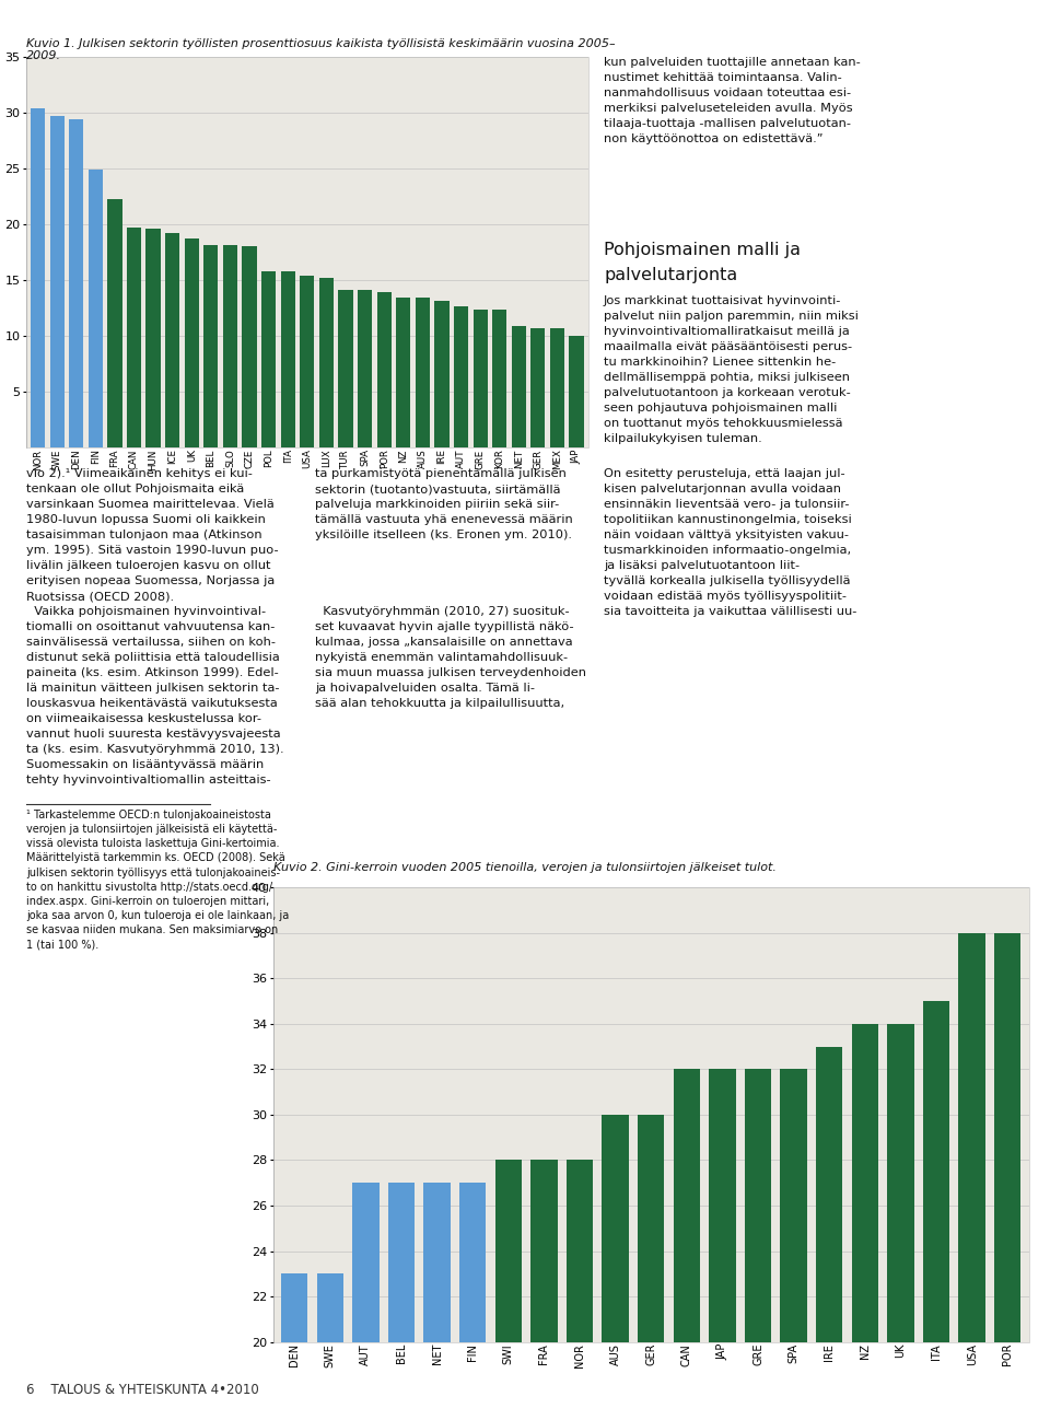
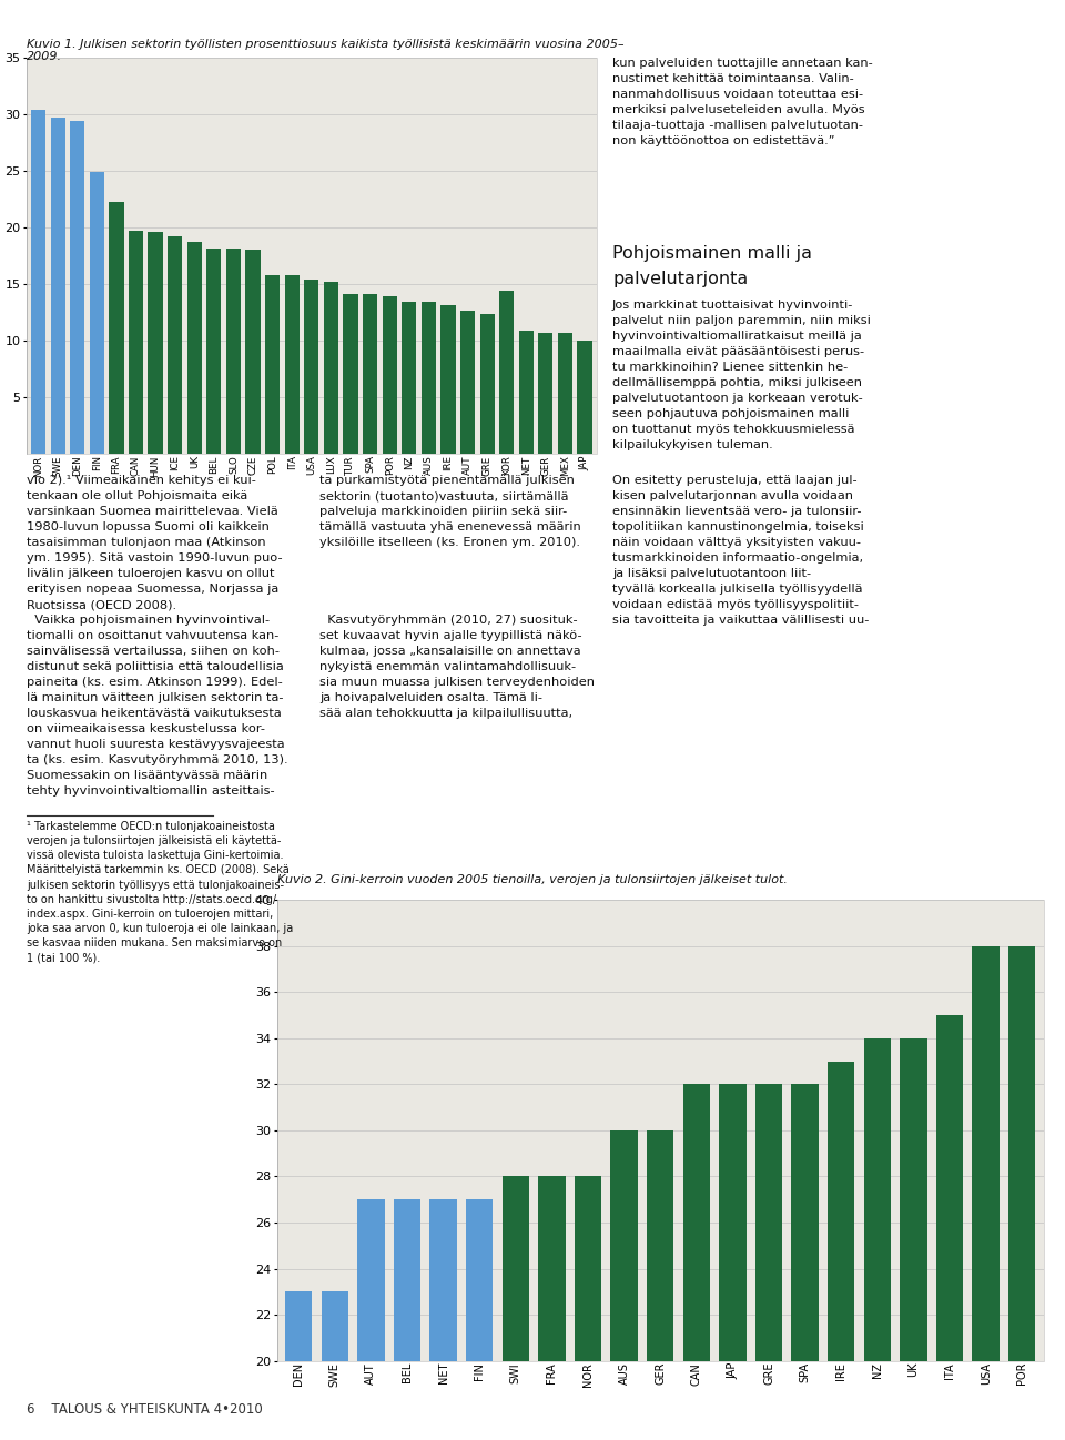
KOR: 12.3 -> 14.4
